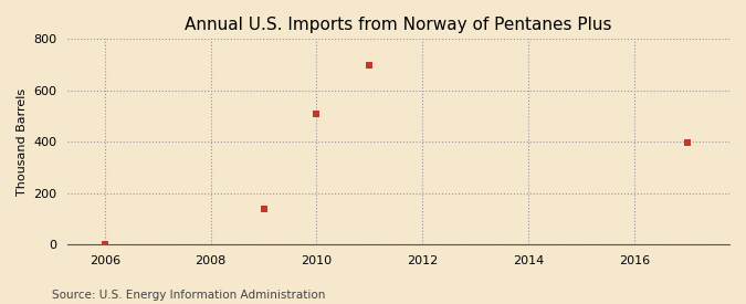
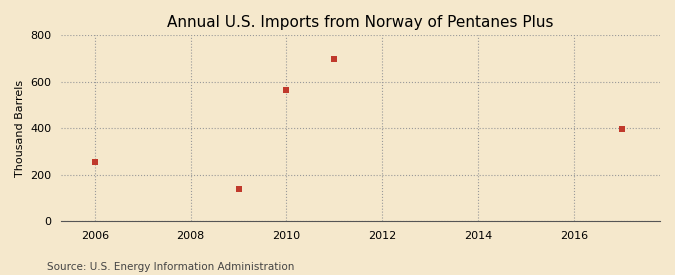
2006: 2 -> 255
2010: 510 -> 565
